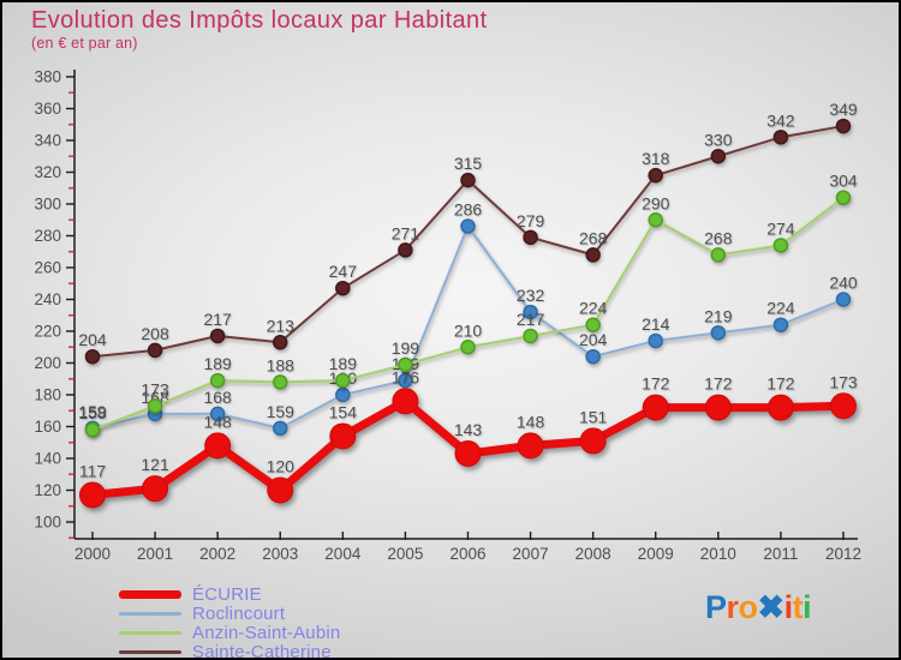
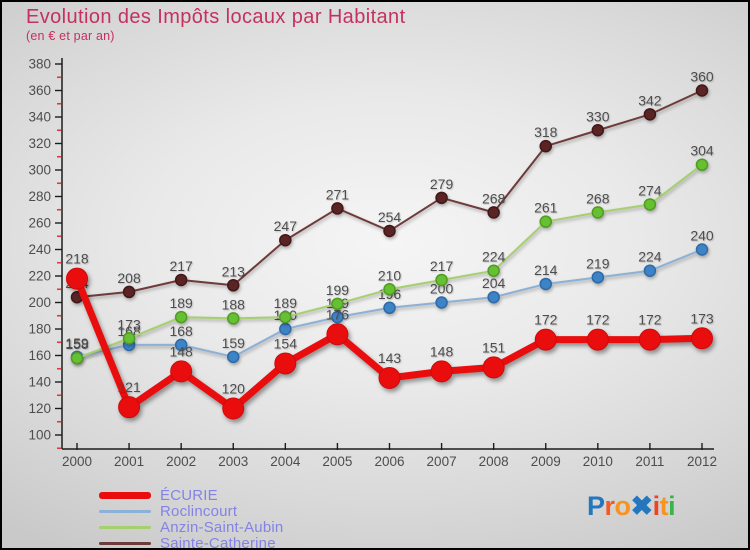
ÉCURIE/2000: 117 -> 218
Roclincourt/2006: 286 -> 196
Sainte-Catherine/2006: 315 -> 254
Roclincourt/2007: 232 -> 200
Anzin-Saint-Aubin/2009: 290 -> 261
Sainte-Catherine/2012: 349 -> 360
